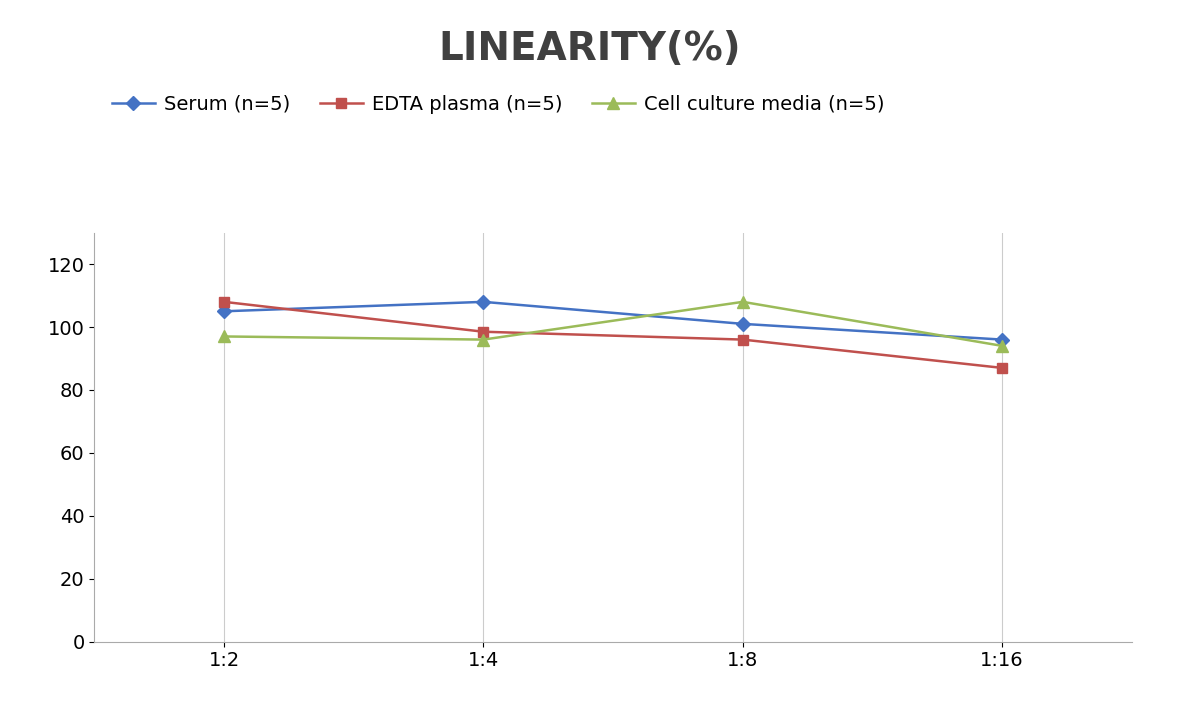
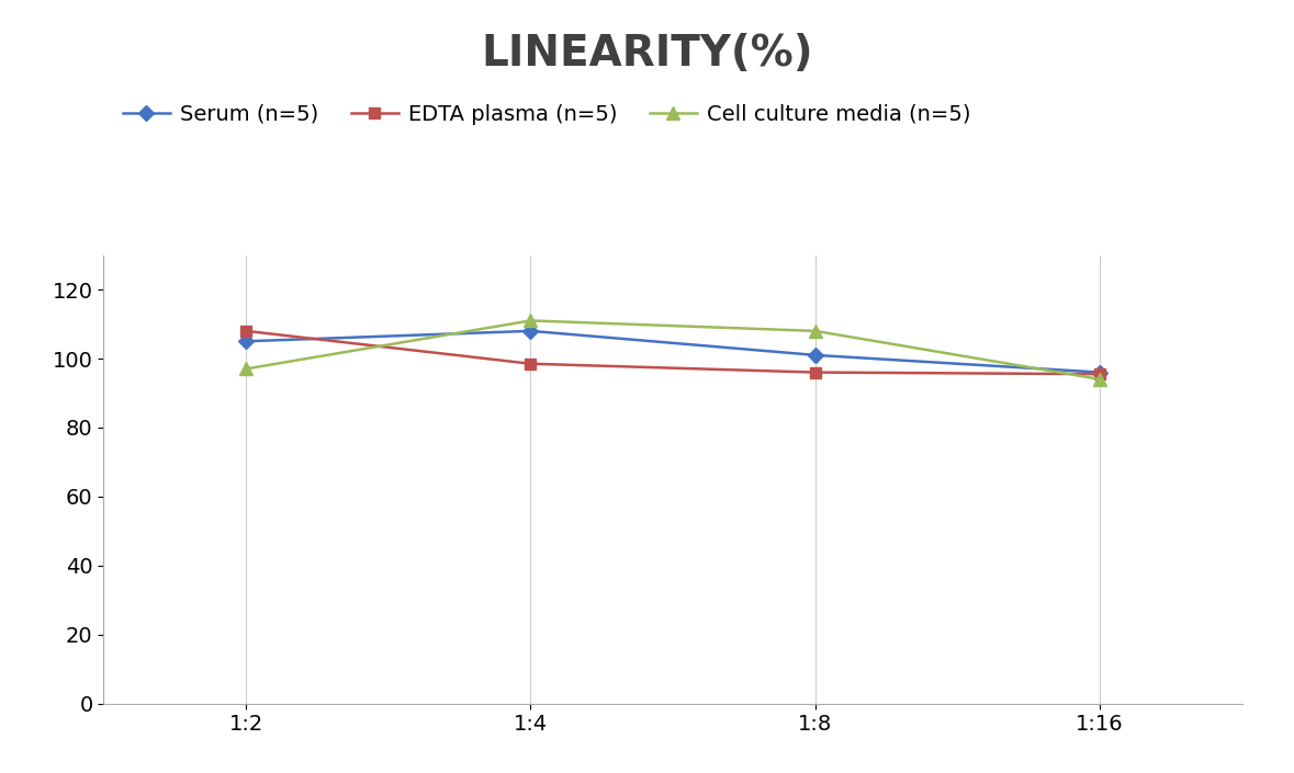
Cell culture media (n=5)/1:4: 96 -> 111
EDTA plasma (n=5)/1:16: 87.0 -> 95.5
